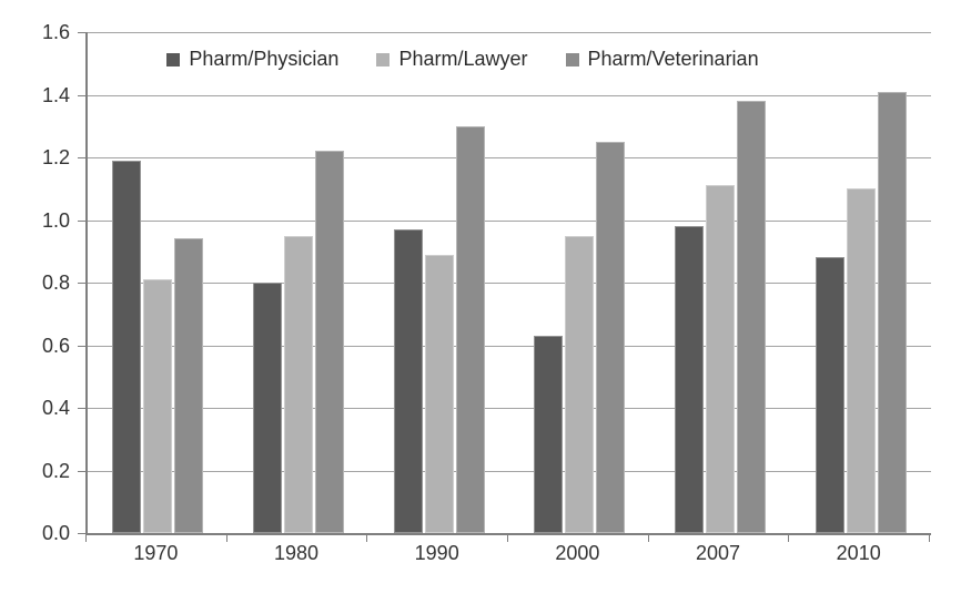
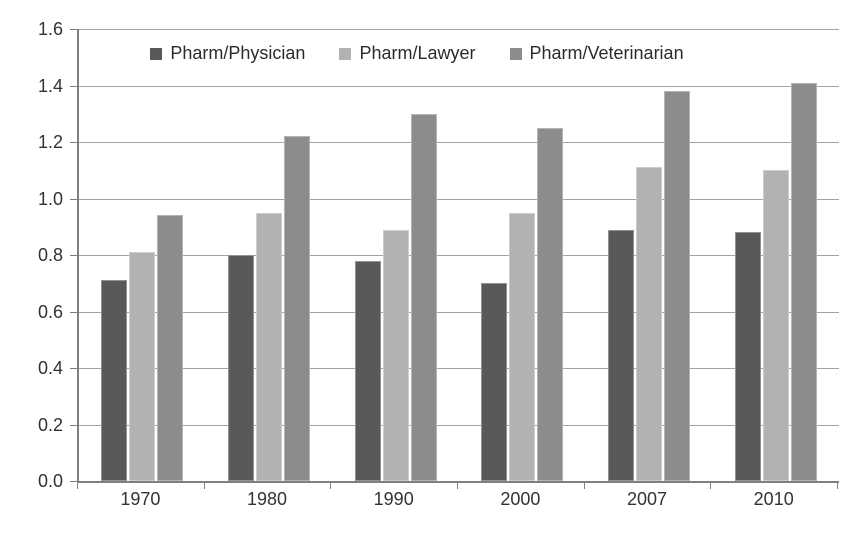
Pharm/Physician/1970: 1.19 -> 0.71
Pharm/Physician/1990: 0.97 -> 0.78
Pharm/Physician/2000: 0.63 -> 0.70
Pharm/Physician/2007: 0.98 -> 0.89
